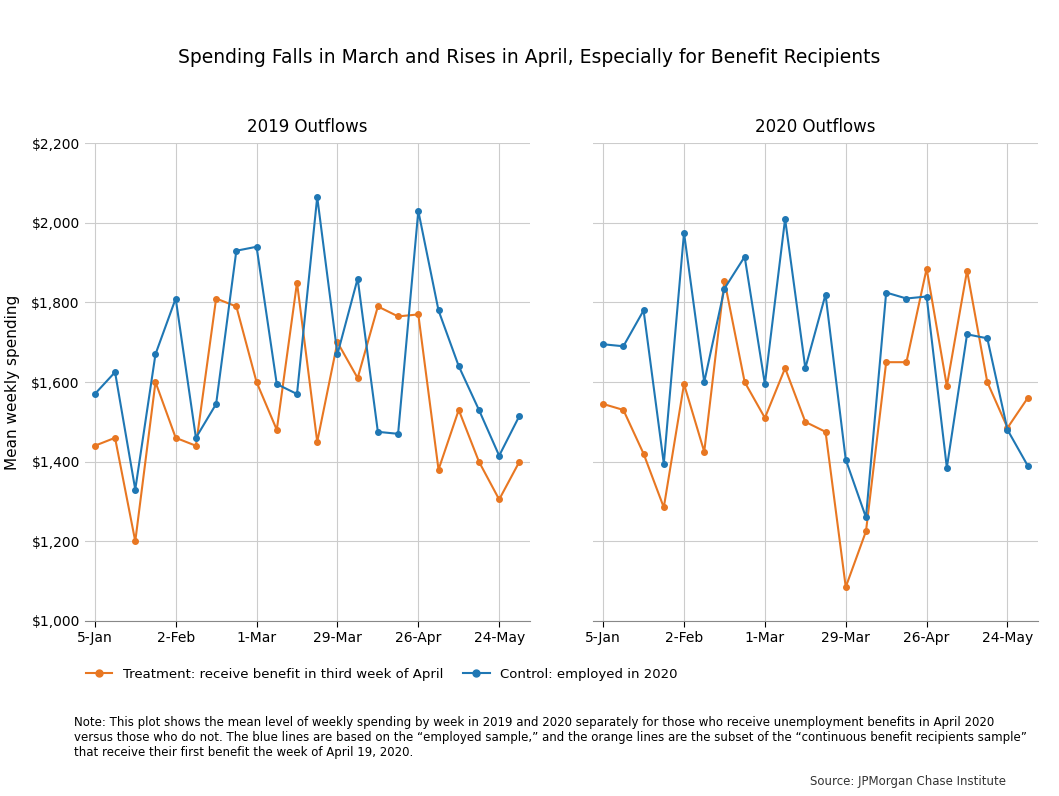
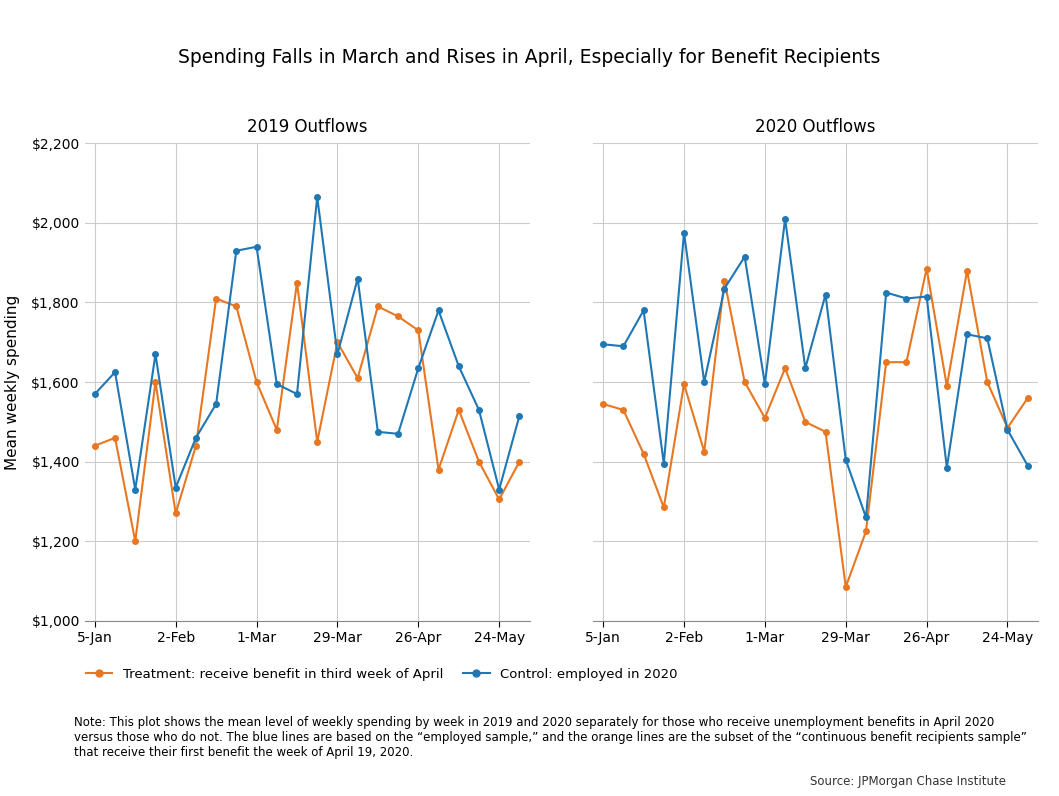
2019 Outflows/Treatment: receive benefit in third week of April/2-Feb: $1,460 -> $1,270
2019 Outflows/Control: employed in 2020/2-Feb: $1,810 -> $1,335
2019 Outflows/Treatment: receive benefit in third week of April/26-Apr: $1,770 -> $1,730
2019 Outflows/Control: employed in 2020/26-Apr: $2,030 -> $1,635
2019 Outflows/Control: employed in 2020/24-May: $1,415 -> $1,330
